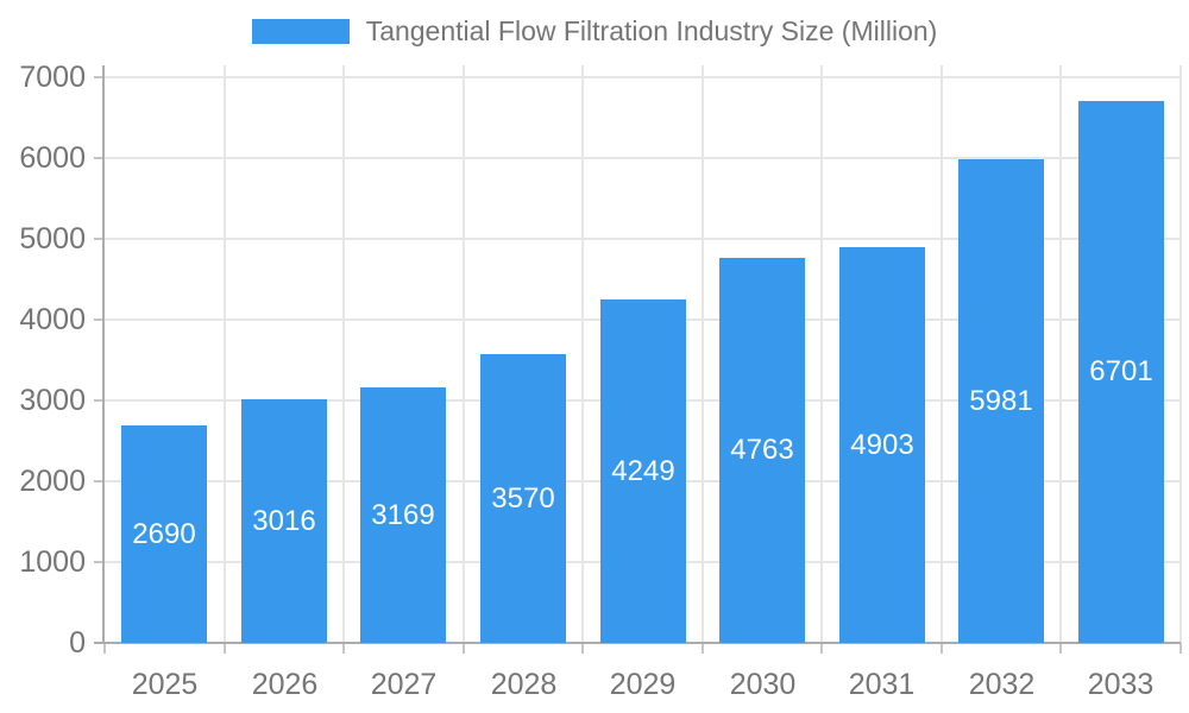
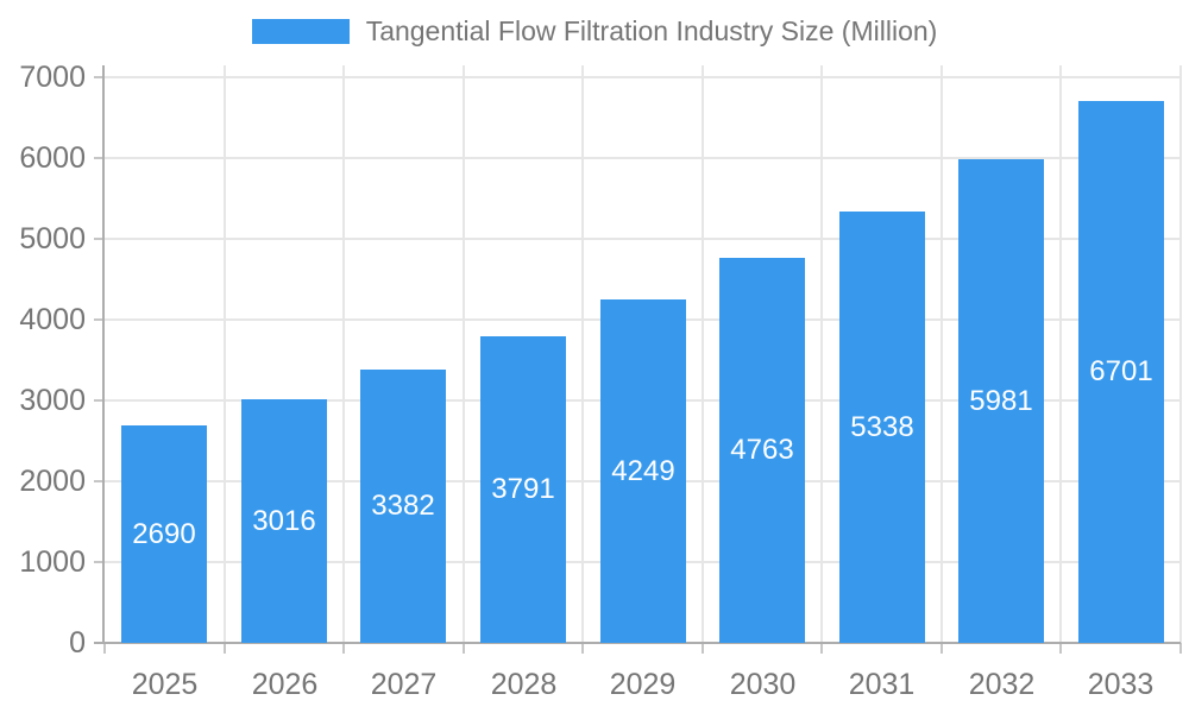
2027: 3169 -> 3382
2028: 3570 -> 3791
2031: 4903 -> 5338
